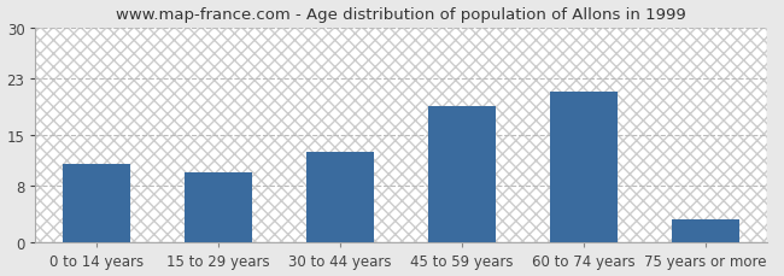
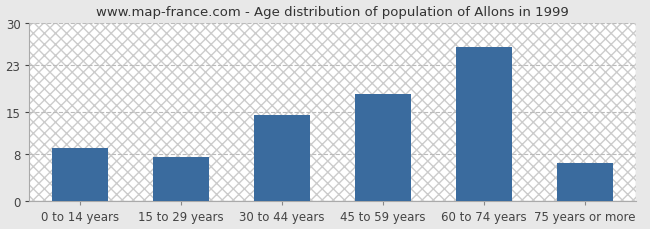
0 to 14 years: 11.0 -> 9.0
15 to 29 years: 9.8 -> 7.5
30 to 44 years: 12.6 -> 14.5
45 to 59 years: 19.0 -> 18.0
60 to 74 years: 21.0 -> 26.0
75 years or more: 3.2 -> 6.5
